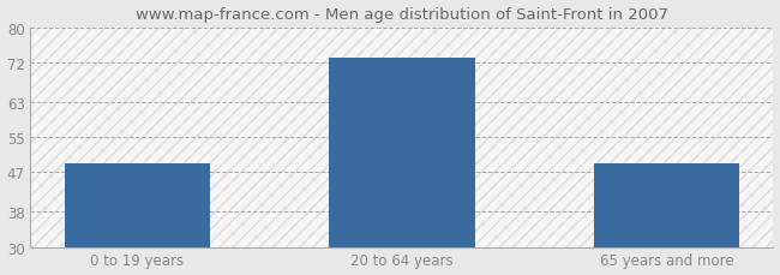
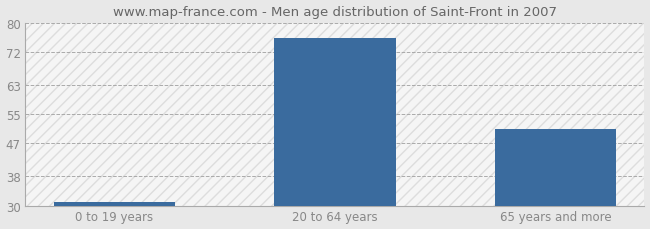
0 to 19 years: 49 -> 31
20 to 64 years: 73 -> 76
65 years and more: 49 -> 51
